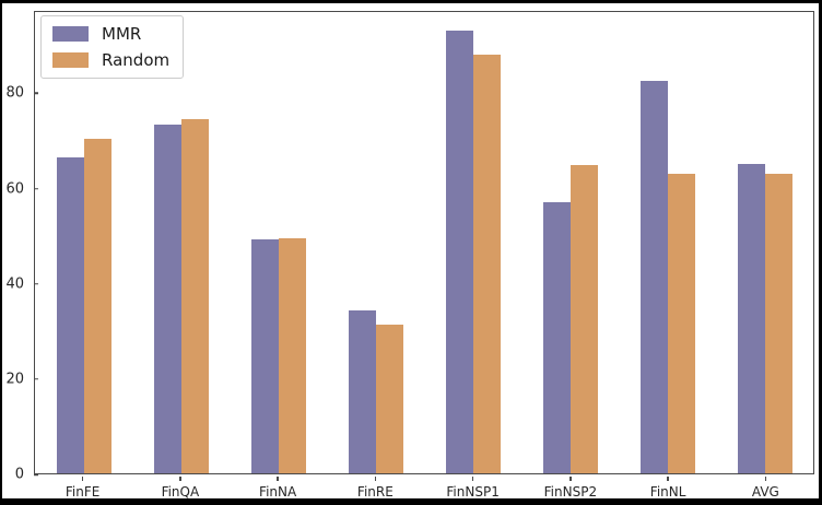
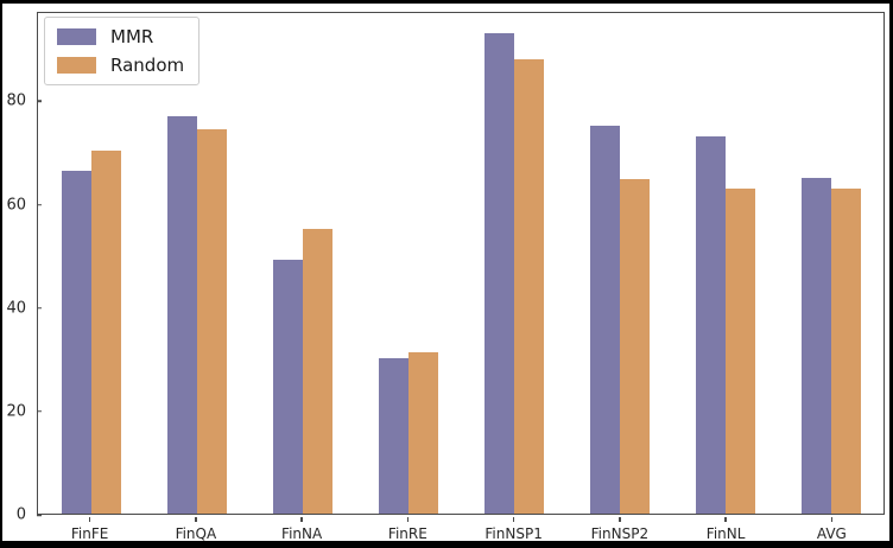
MMR/FinQA: 73 -> 77
Random/FinNA: 49 -> 55
MMR/FinRE: 34 -> 30
MMR/FinNSP2: 57 -> 75
MMR/FinNL: 82 -> 73
